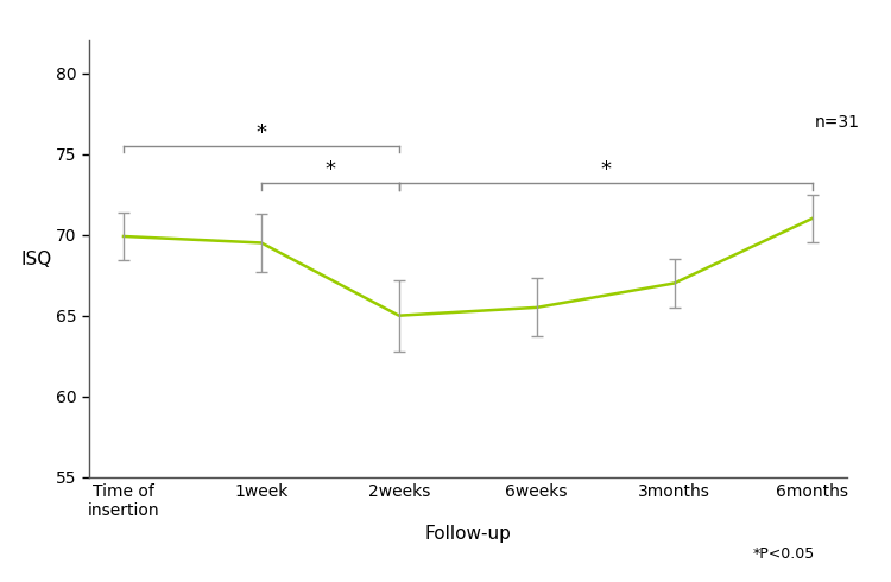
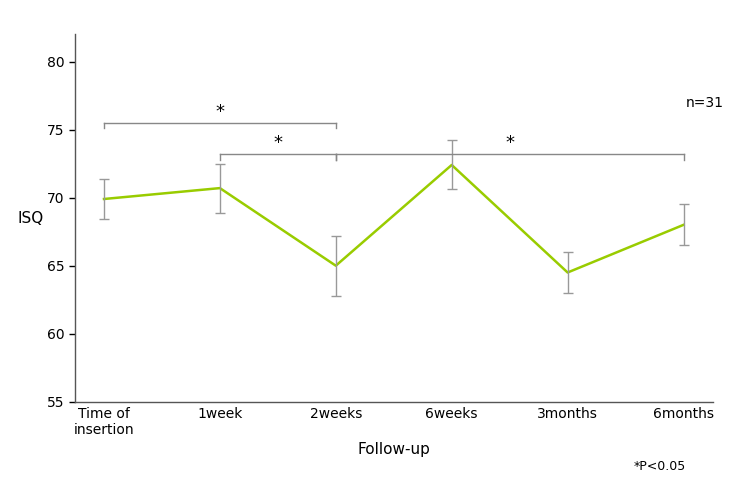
1week: 69.5 -> 70.7
6weeks: 65.5 -> 72.4
3months: 67.0 -> 64.5
6months: 71.0 -> 68.0
